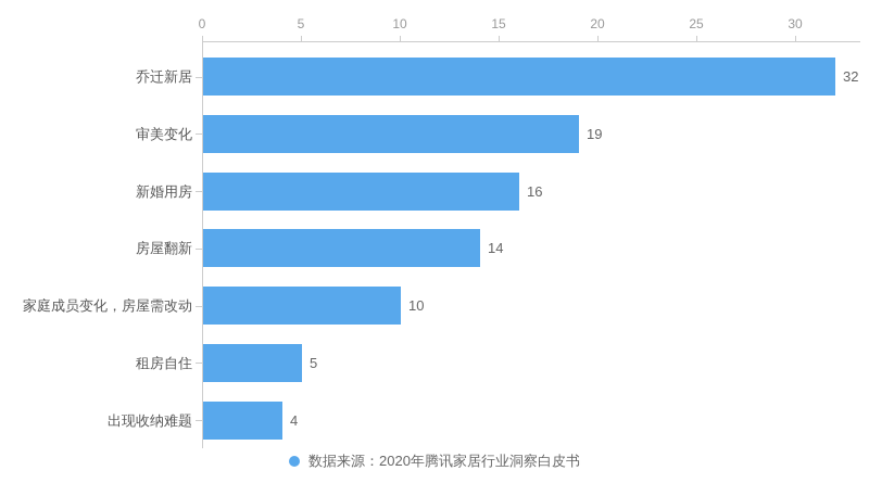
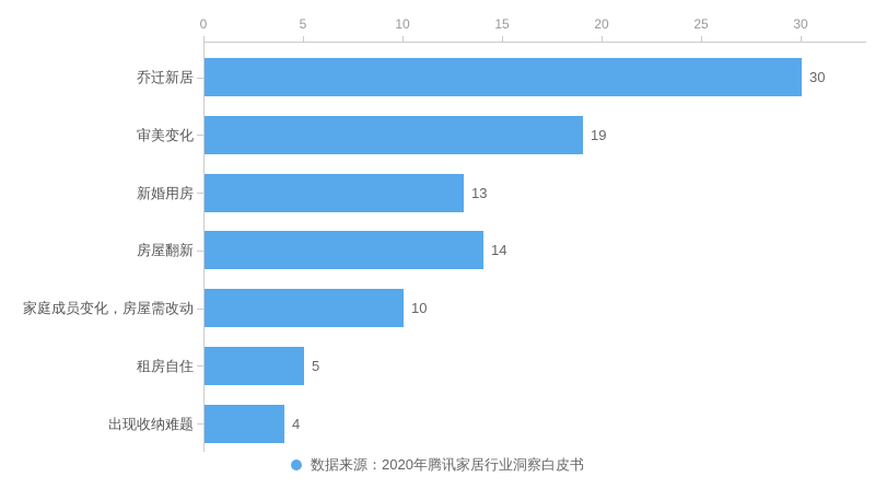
乔迁新居: 32 -> 30
新婚用房: 16 -> 13
